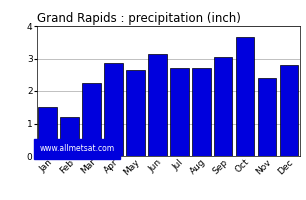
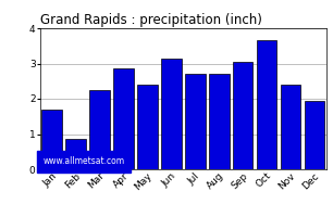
Jan: 1.50 -> 1.70
Feb: 1.20 -> 0.85
May: 2.65 -> 2.40
Dec: 2.80 -> 1.95
